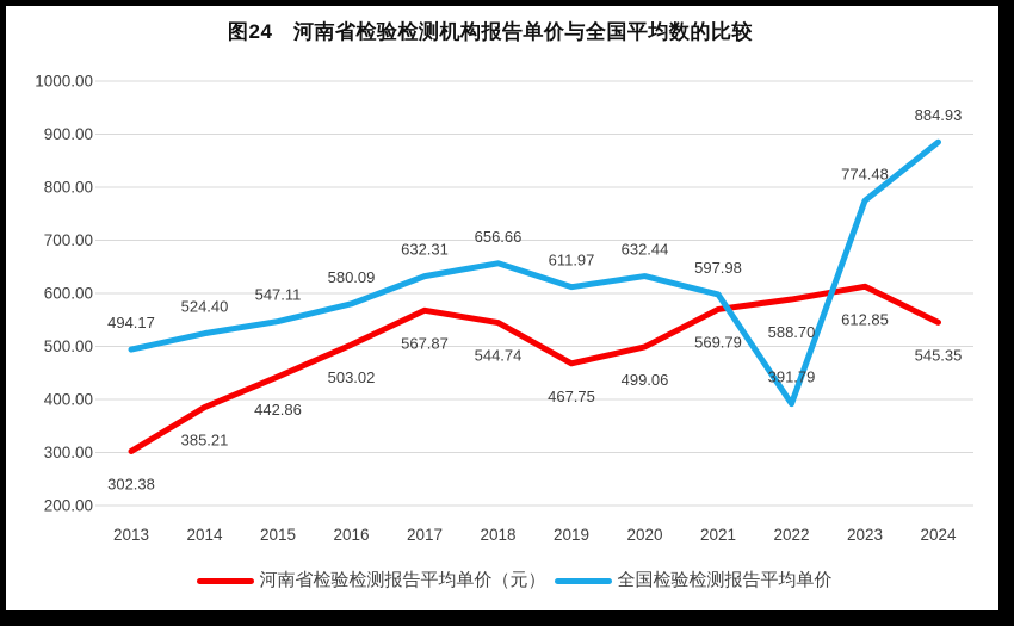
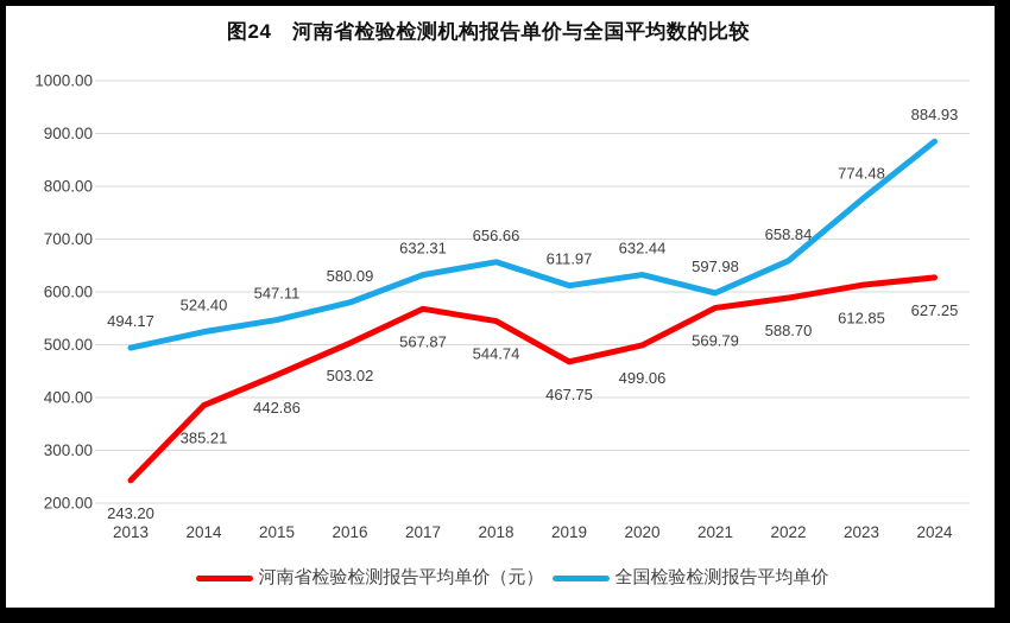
河南省检验检测报告平均单价（元）/2013: 302.38 -> 243.20
全国检验检测报告平均单价/2022: 391.79 -> 658.84
河南省检验检测报告平均单价（元）/2024: 545.35 -> 627.25
